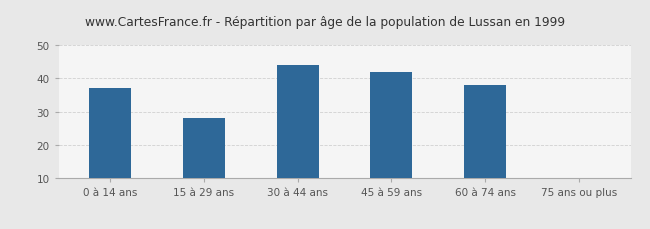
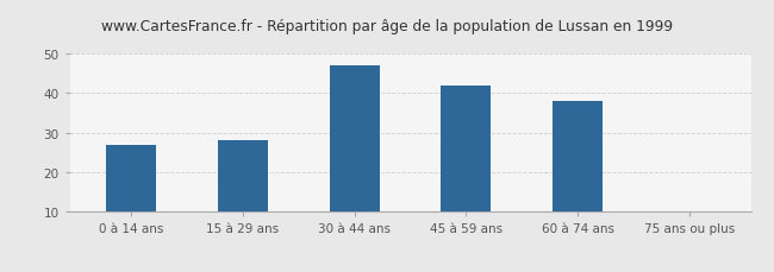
0 à 14 ans: 37 -> 27
30 à 44 ans: 44 -> 47
